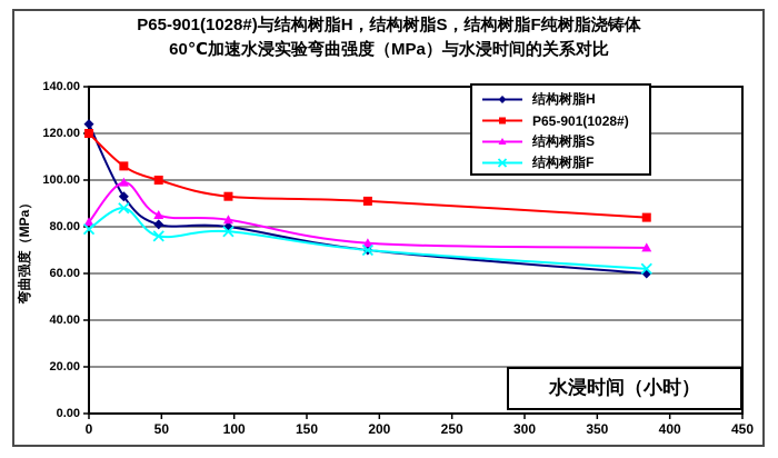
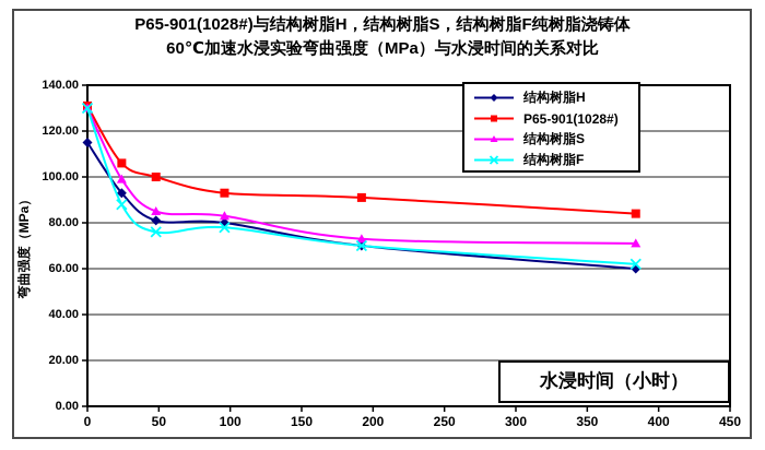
结构树脂H/0: 124 -> 115
P65-901(1028#)/0: 120 -> 131
结构树脂S/0: 82 -> 130
结构树脂F/0: 79 -> 130
